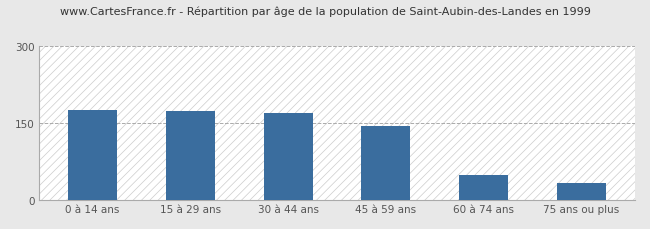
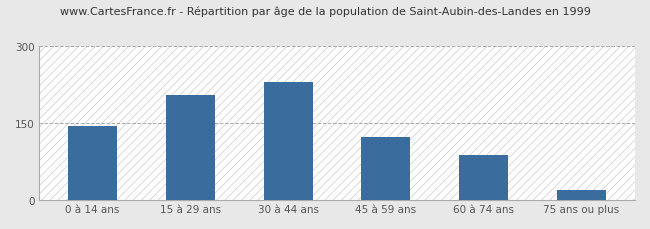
0 à 14 ans: 175 -> 144
15 à 29 ans: 172 -> 204
30 à 44 ans: 168 -> 230
45 à 59 ans: 143 -> 122
60 à 74 ans: 48 -> 88
75 ans ou plus: 32 -> 20
